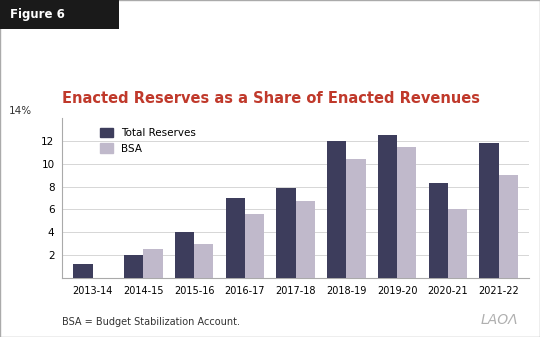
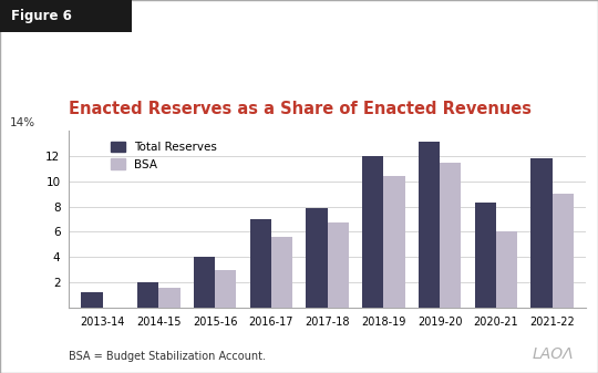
BSA/2014-15: 2.5 -> 1.6
Total Reserves/2019-20: 12.5 -> 13.1
